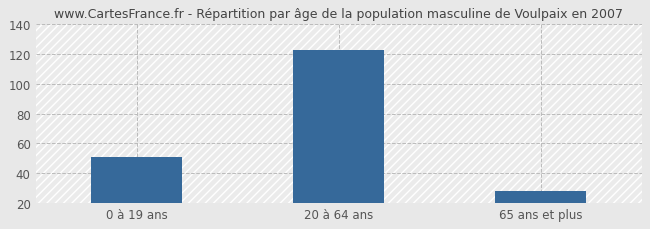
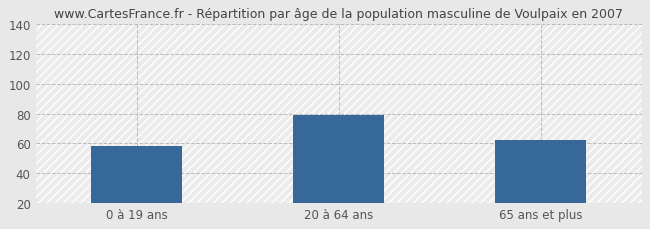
0 à 19 ans: 51 -> 58
20 à 64 ans: 123 -> 79
65 ans et plus: 28 -> 62
